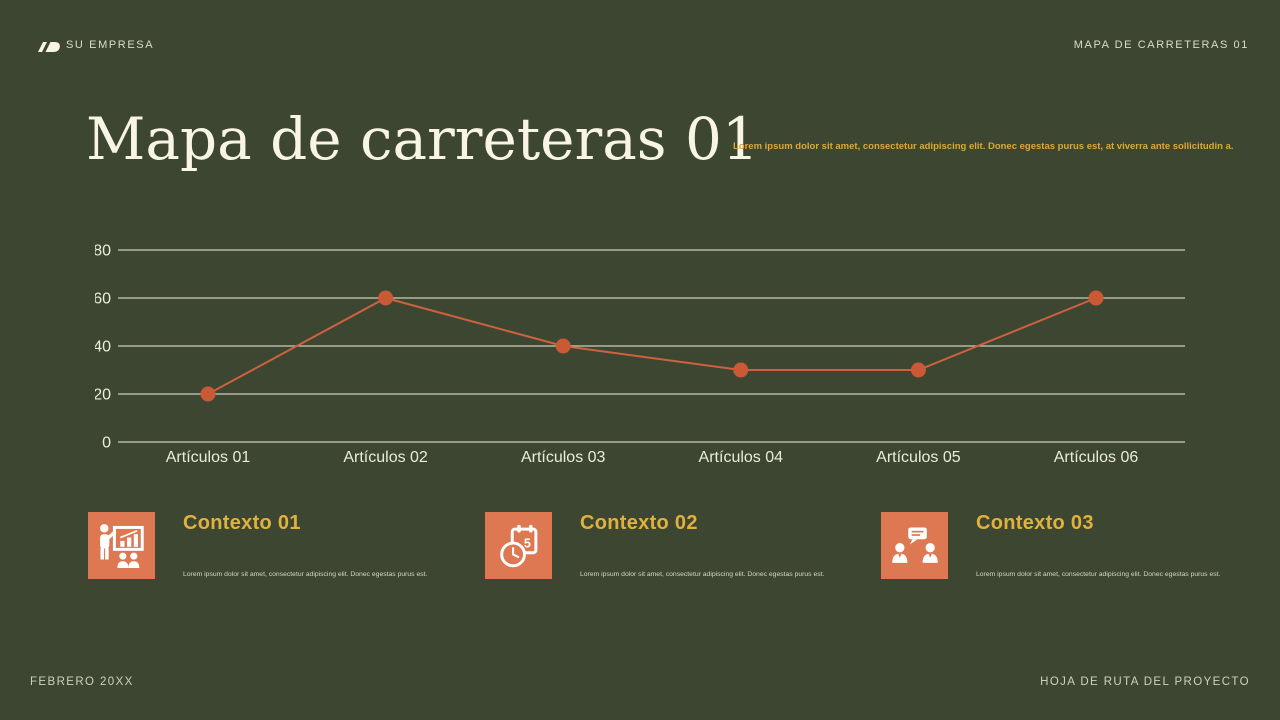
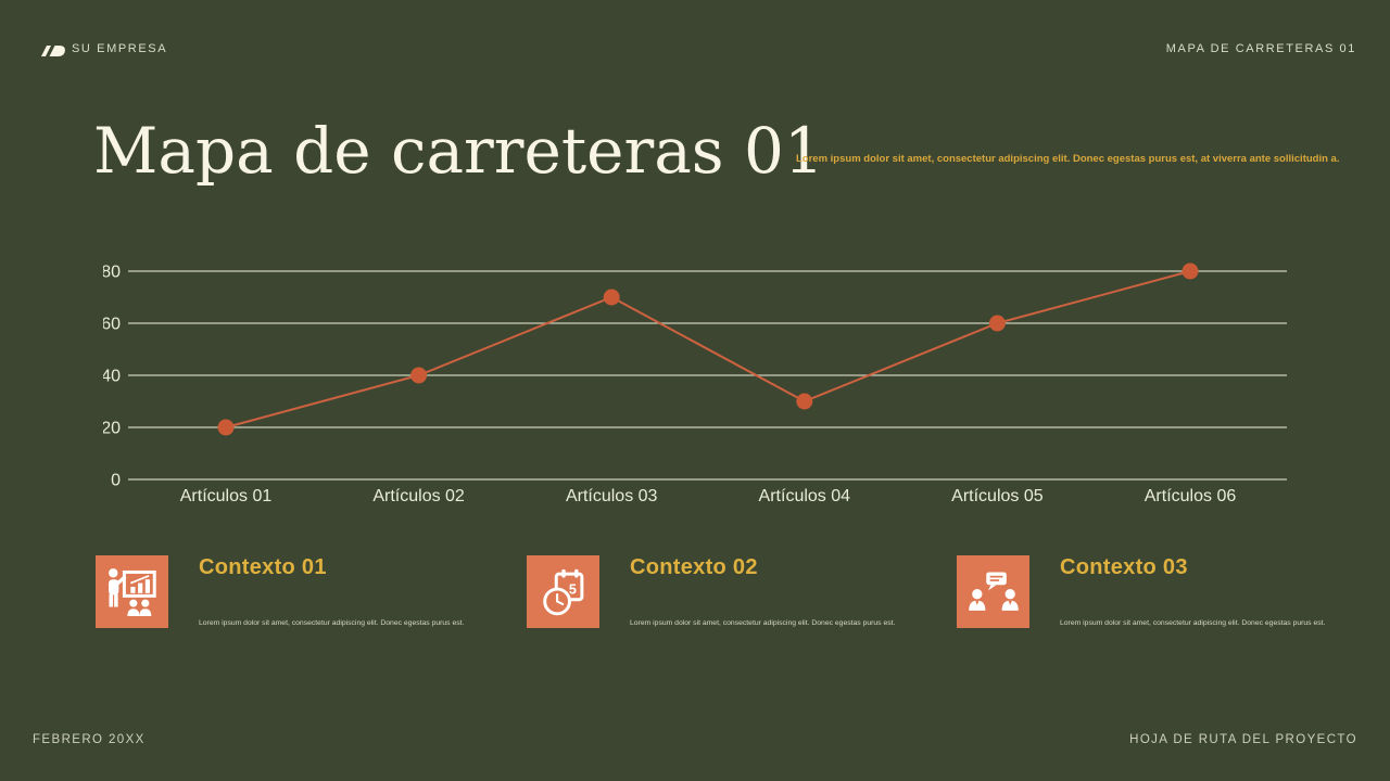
Artículos 02: 60 -> 40
Artículos 03: 40 -> 70
Artículos 05: 30 -> 60
Artículos 06: 60 -> 80
